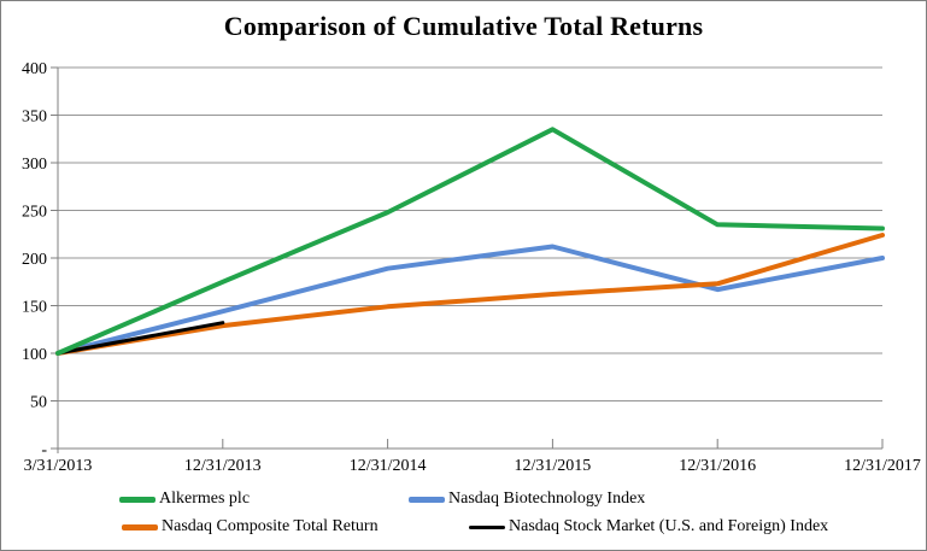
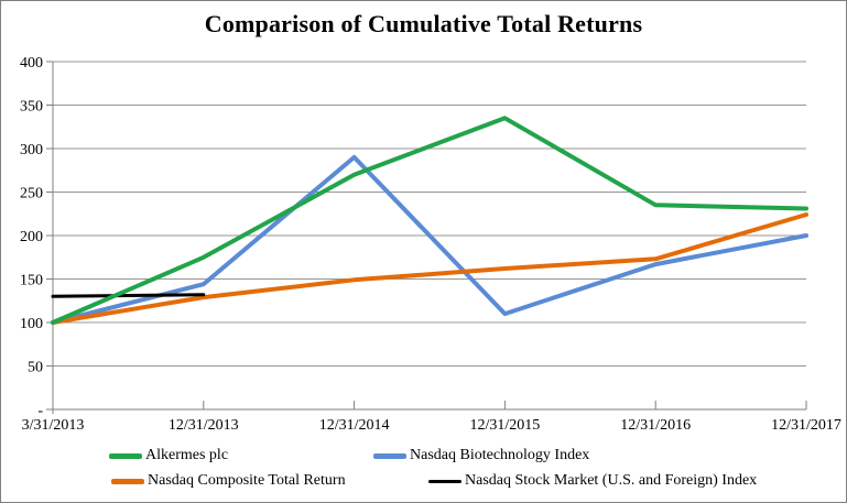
Nasdaq Stock Market (U.S. and Foreign) Index/3/31/2013: 100 -> 130
Alkermes plc/12/31/2014: 250 -> 270
Nasdaq Biotechnology Index/12/31/2014: 190 -> 290
Nasdaq Biotechnology Index/12/31/2015: 210 -> 110
